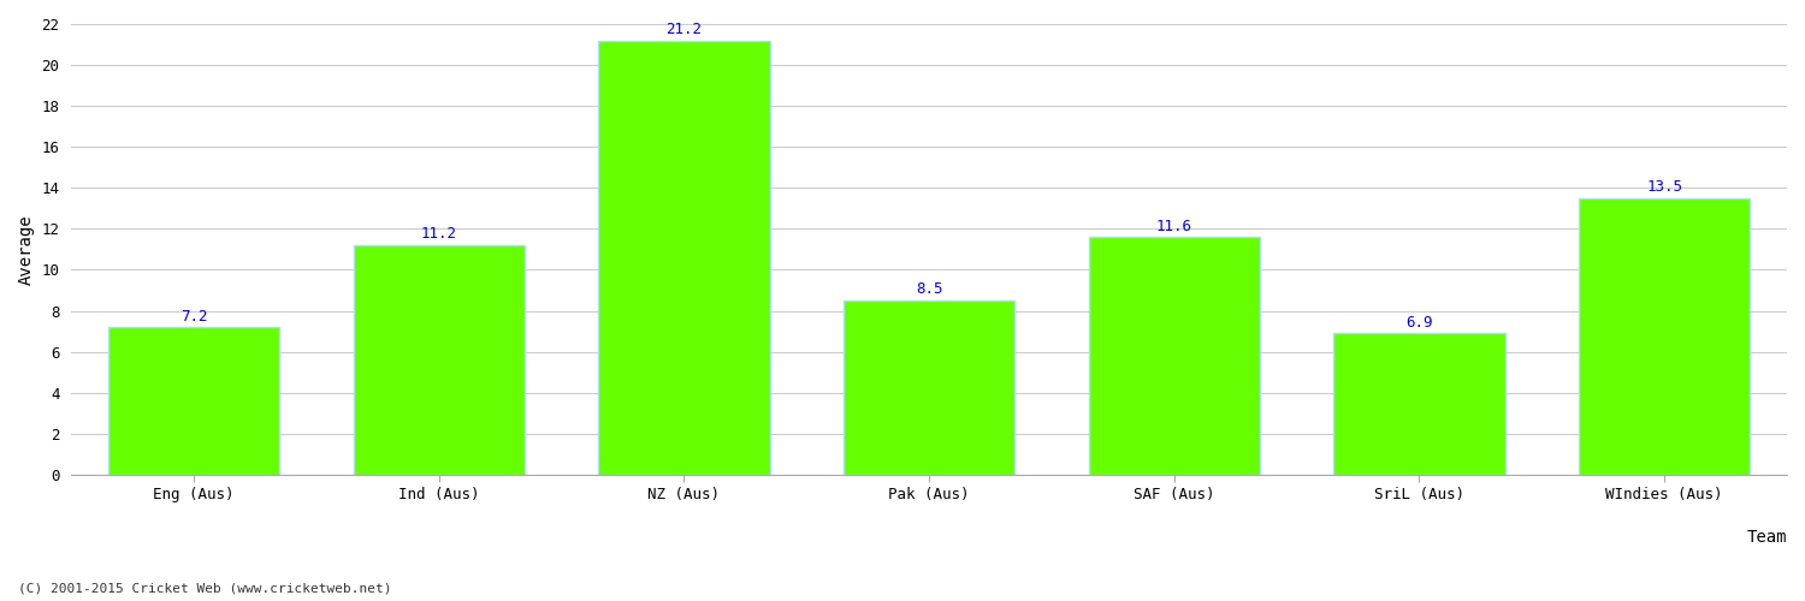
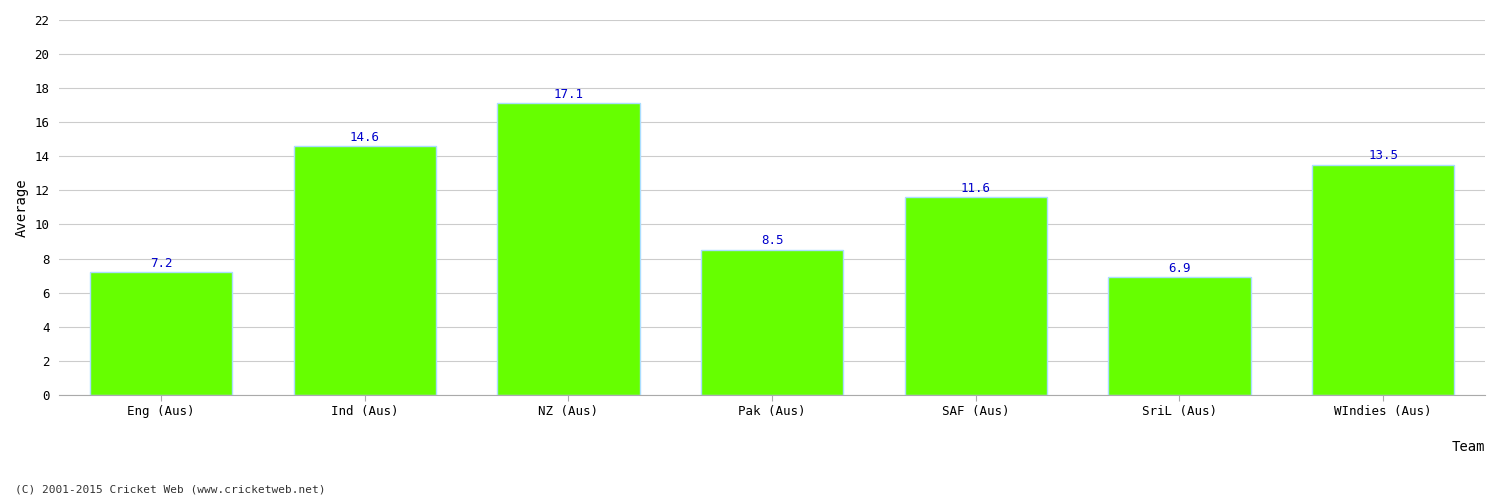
Ind (Aus): 11.2 -> 14.6
NZ (Aus): 21.2 -> 17.1
